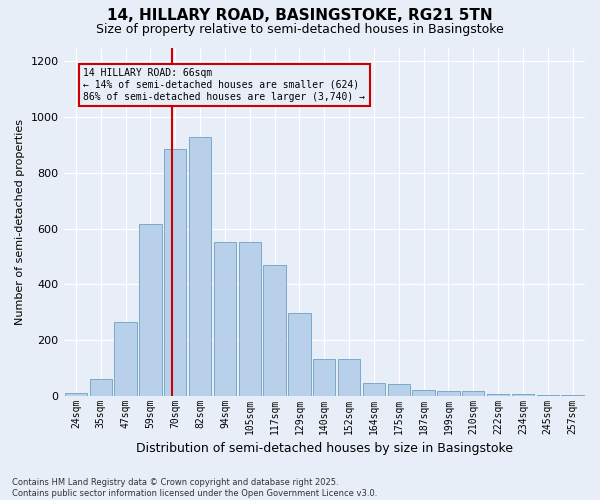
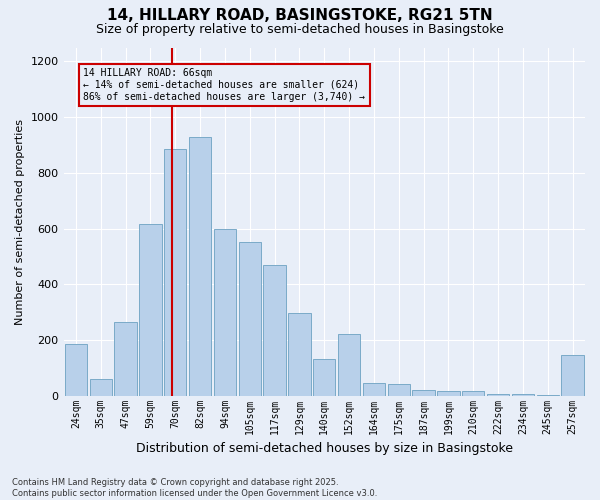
24sqm: 10 -> 185
94sqm: 550 -> 600
152sqm: 130 -> 220
257sqm: 2 -> 145
